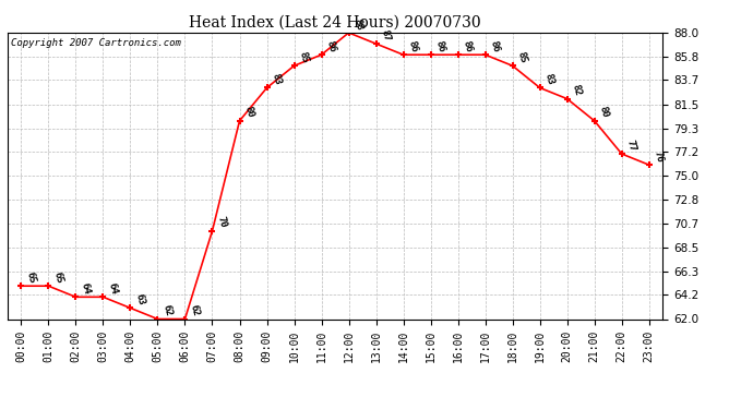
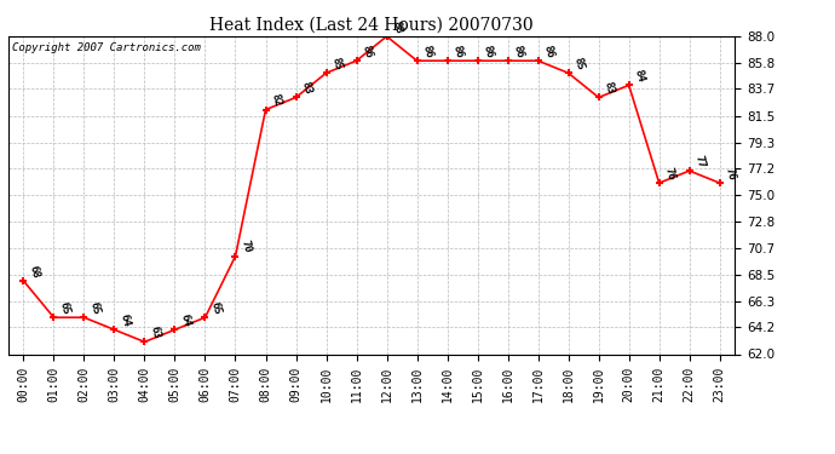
00:00: 65 -> 68
02:00: 64 -> 65
05:00: 62 -> 64
06:00: 62 -> 65
08:00: 80 -> 82
13:00: 87 -> 86
20:00: 82 -> 84
21:00: 80 -> 76
